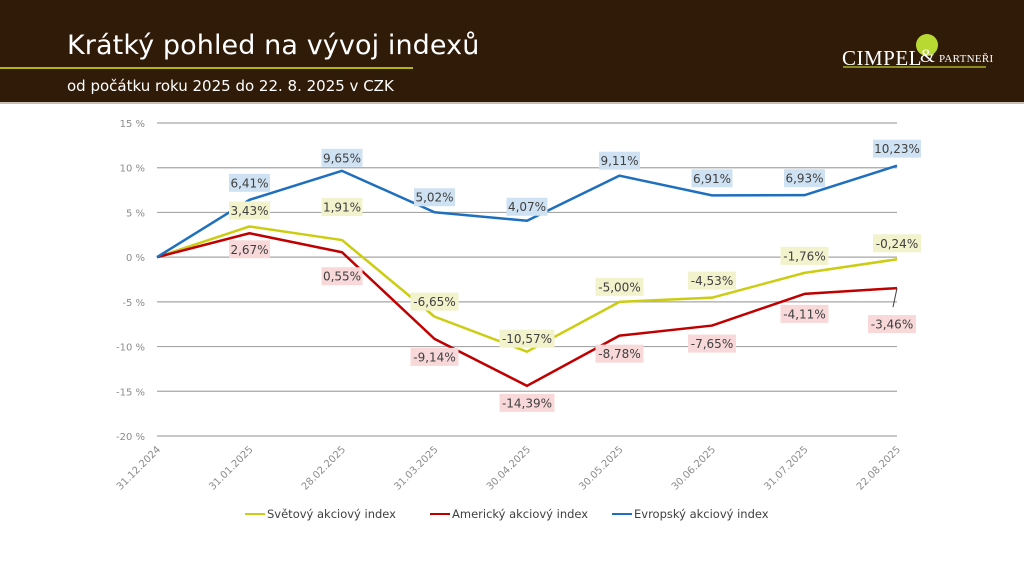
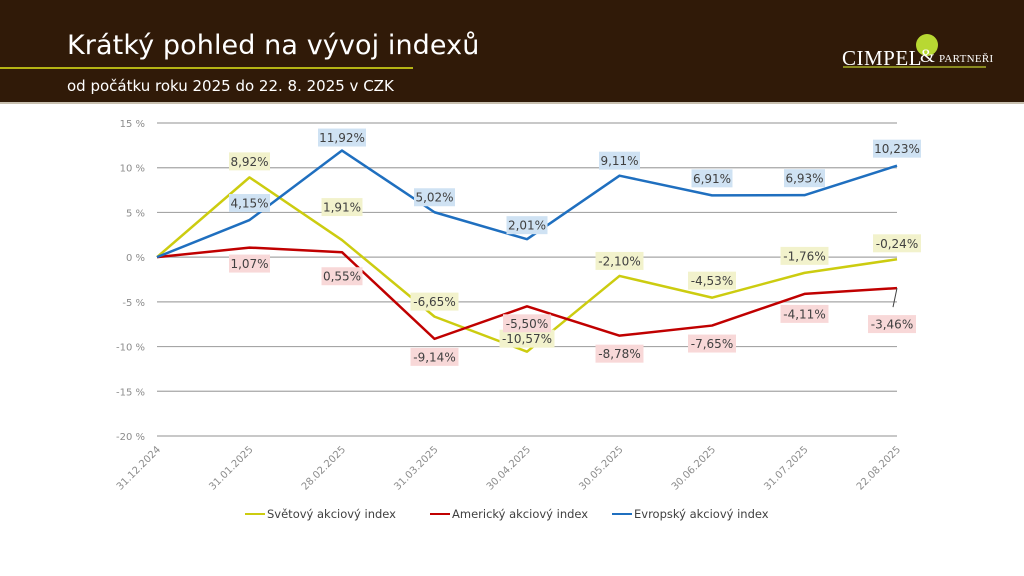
Světový akciový index/31.01.2025: 3,43% -> 8,92%
Americký akciový index/31.01.2025: 2,67% -> 1,07%
Evropský akciový index/31.01.2025: 6,41% -> 4,15%
Evropský akciový index/28.02.2025: 9,65% -> 11,92%
Americký akciový index/30.04.2025: -14,39% -> -5,50%
Evropský akciový index/30.04.2025: 4,07% -> 2,01%
Světový akciový index/30.05.2025: -5,00% -> -2,10%
